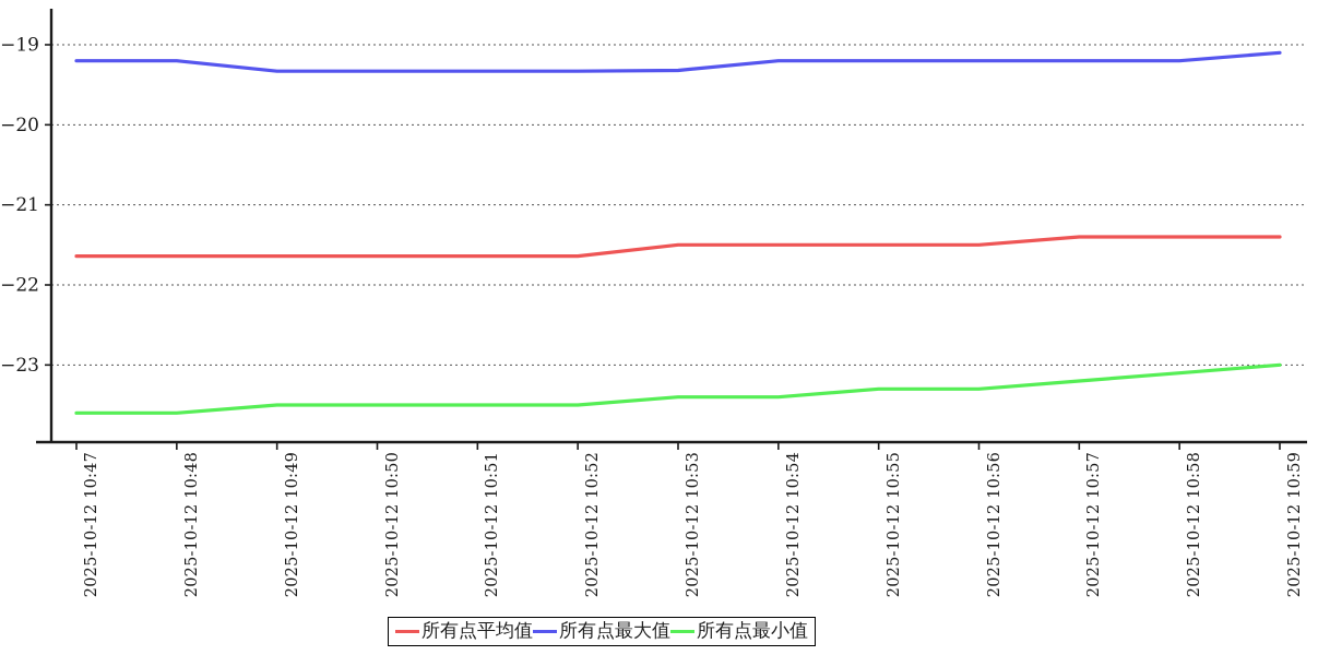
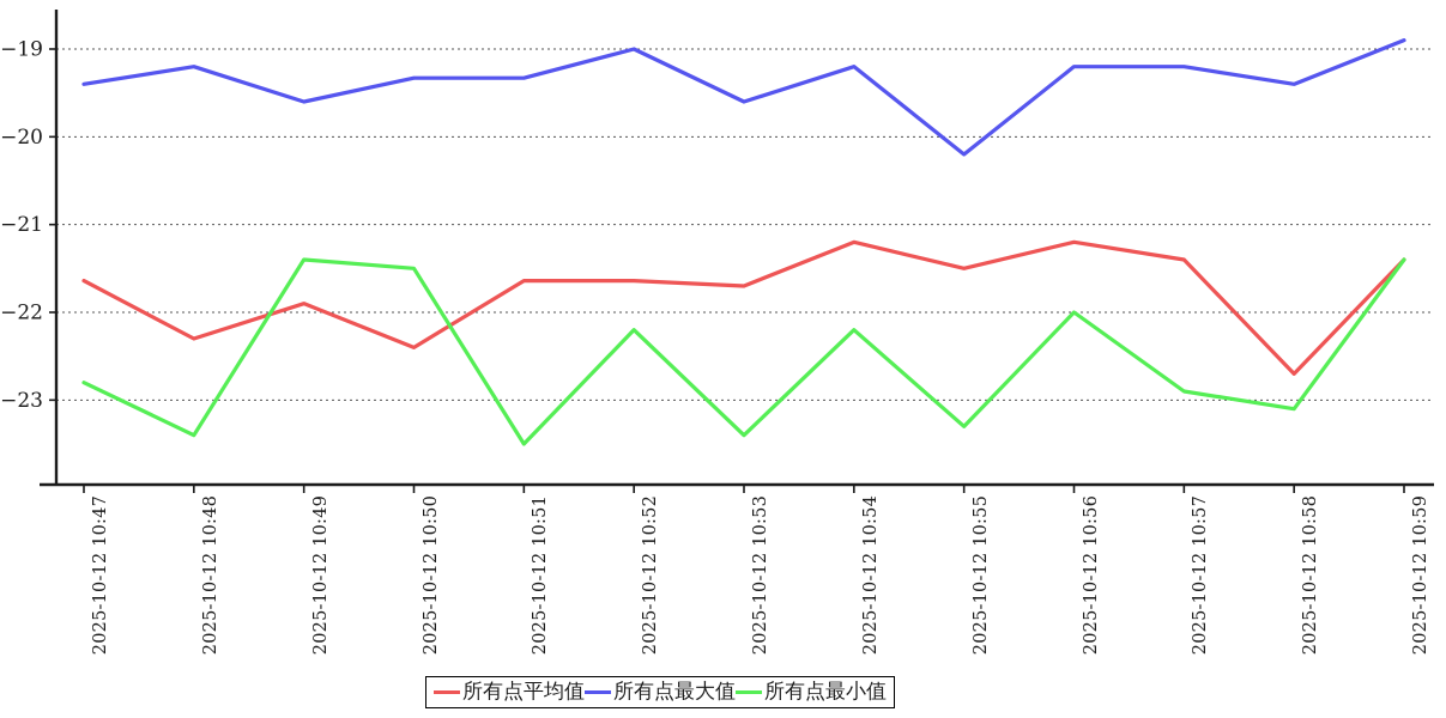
所有点最大值/2025-10-12 10:47: -19.2 -> -19.4
所有点最小值/2025-10-12 10:47: -23.6 -> -22.8
所有点平均值/2025-10-12 10:48: -21.6 -> -22.3
所有点最小值/2025-10-12 10:48: -23.6 -> -23.4
所有点平均值/2025-10-12 10:49: -21.6 -> -21.9
所有点最大值/2025-10-12 10:49: -19.3 -> -19.6
所有点最小值/2025-10-12 10:49: -23.5 -> -21.4
所有点平均值/2025-10-12 10:50: -21.6 -> -22.4
所有点最小值/2025-10-12 10:50: -23.5 -> -21.5
所有点最大值/2025-10-12 10:52: -19.3 -> -19.0
所有点最小值/2025-10-12 10:52: -23.5 -> -22.2
所有点平均值/2025-10-12 10:53: -21.5 -> -21.7
所有点最大值/2025-10-12 10:53: -19.3 -> -19.6
所有点平均值/2025-10-12 10:54: -21.5 -> -21.2
所有点最小值/2025-10-12 10:54: -23.4 -> -22.2
所有点最大值/2025-10-12 10:55: -19.2 -> -20.2
所有点平均值/2025-10-12 10:56: -21.5 -> -21.2
所有点最小值/2025-10-12 10:56: -23.3 -> -22.0
所有点最小值/2025-10-12 10:57: -23.2 -> -22.9
所有点平均值/2025-10-12 10:58: -21.4 -> -22.7
所有点最大值/2025-10-12 10:58: -19.2 -> -19.4
所有点最大值/2025-10-12 10:59: -19.1 -> -18.9
所有点最小值/2025-10-12 10:59: -23.0 -> -21.4
